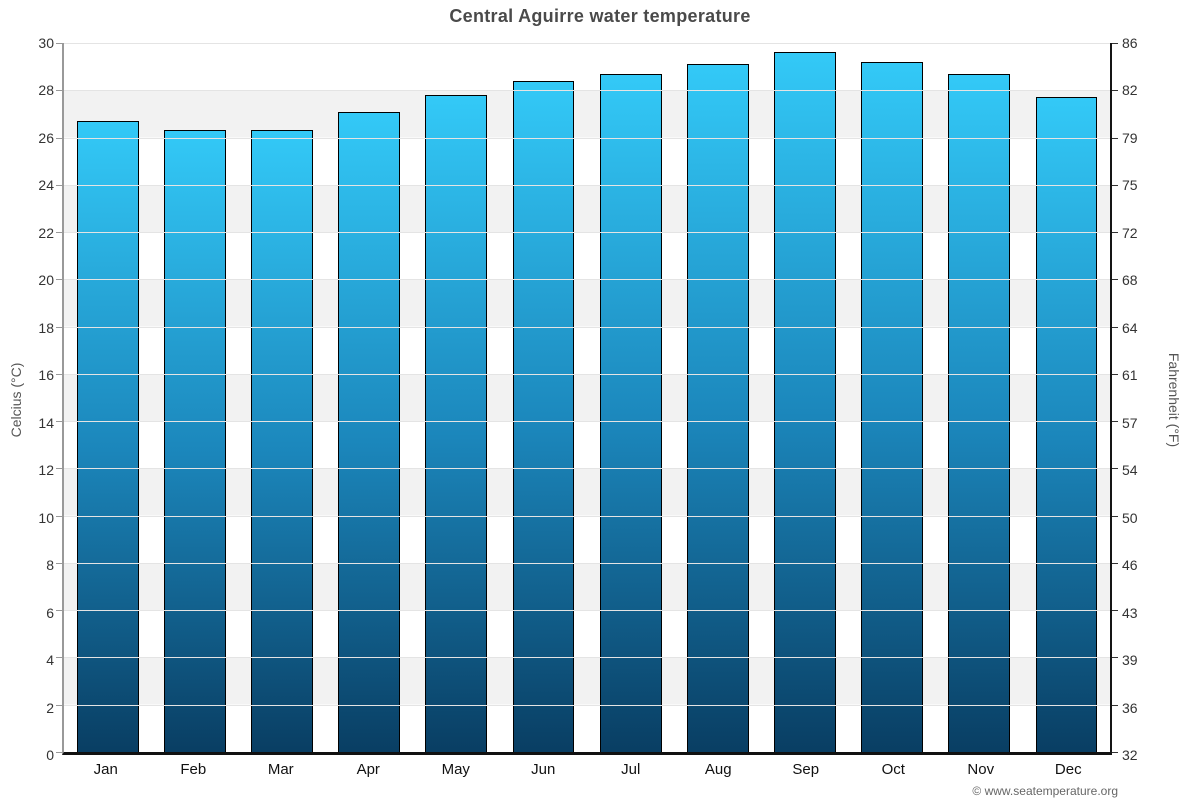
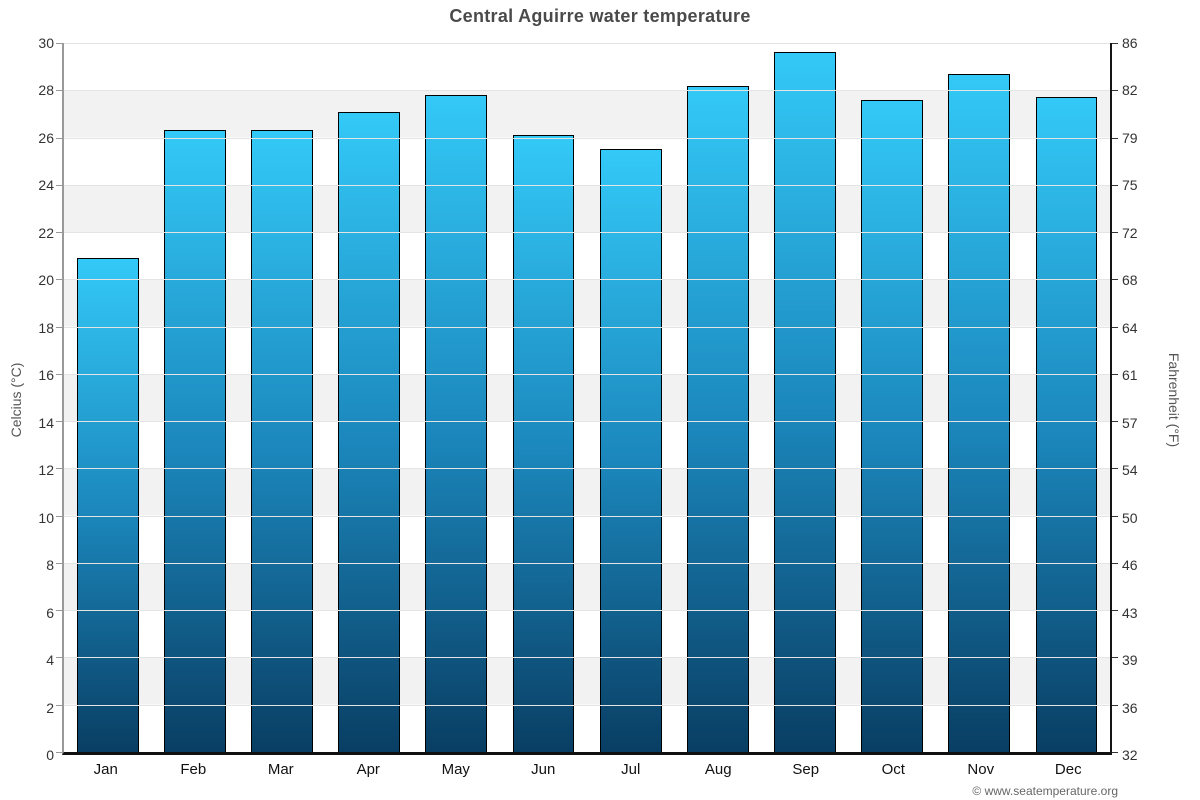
Jan: 26.7 -> 20.9
Jun: 28.4 -> 26.1
Jul: 28.7 -> 25.5
Aug: 29.1 -> 28.2
Oct: 29.2 -> 27.6
